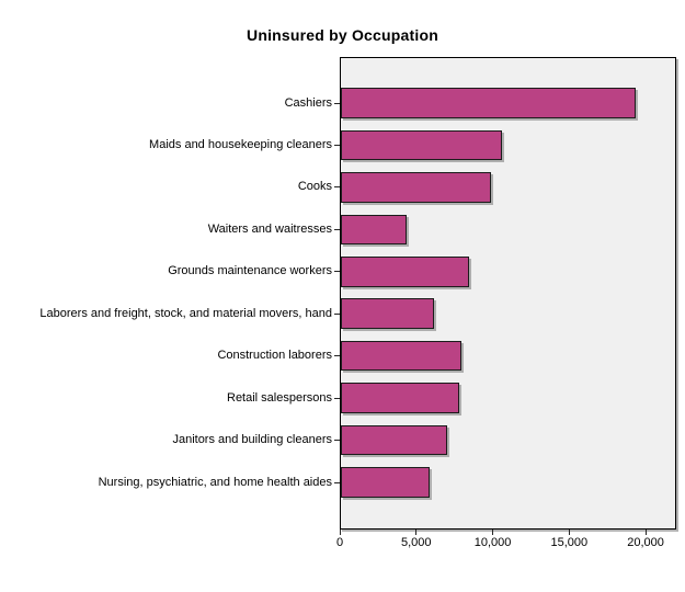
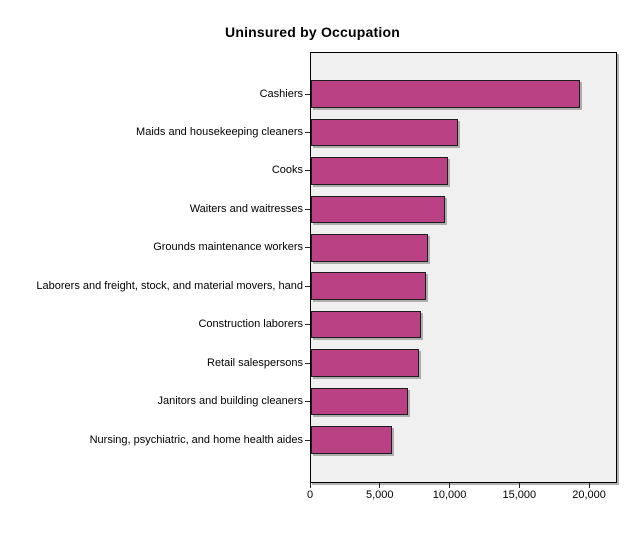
Waiters and waitresses: 4300 -> 9600
Laborers and freight, stock, and material movers, hand: 6100 -> 8200
